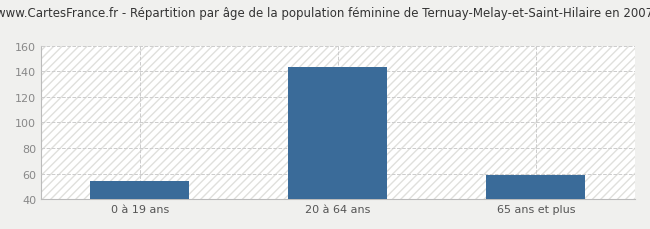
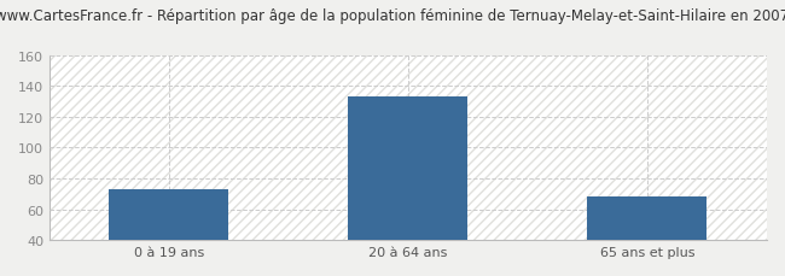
0 à 19 ans: 54 -> 73
20 à 64 ans: 143 -> 133
65 ans et plus: 59 -> 68
